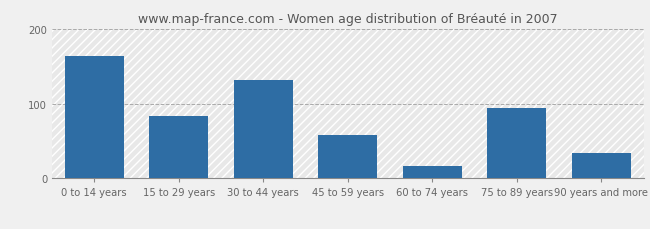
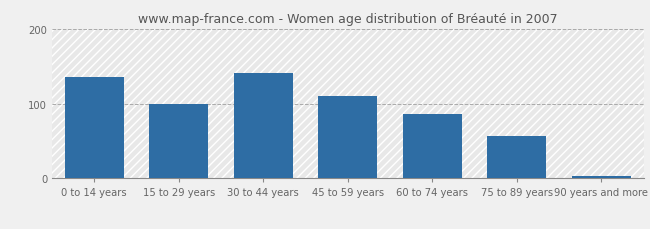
0 to 14 years: 164 -> 135
15 to 29 years: 84 -> 99
30 to 44 years: 132 -> 141
45 to 59 years: 58 -> 110
60 to 74 years: 16 -> 86
75 to 89 years: 94 -> 57
90 years and more: 34 -> 3
